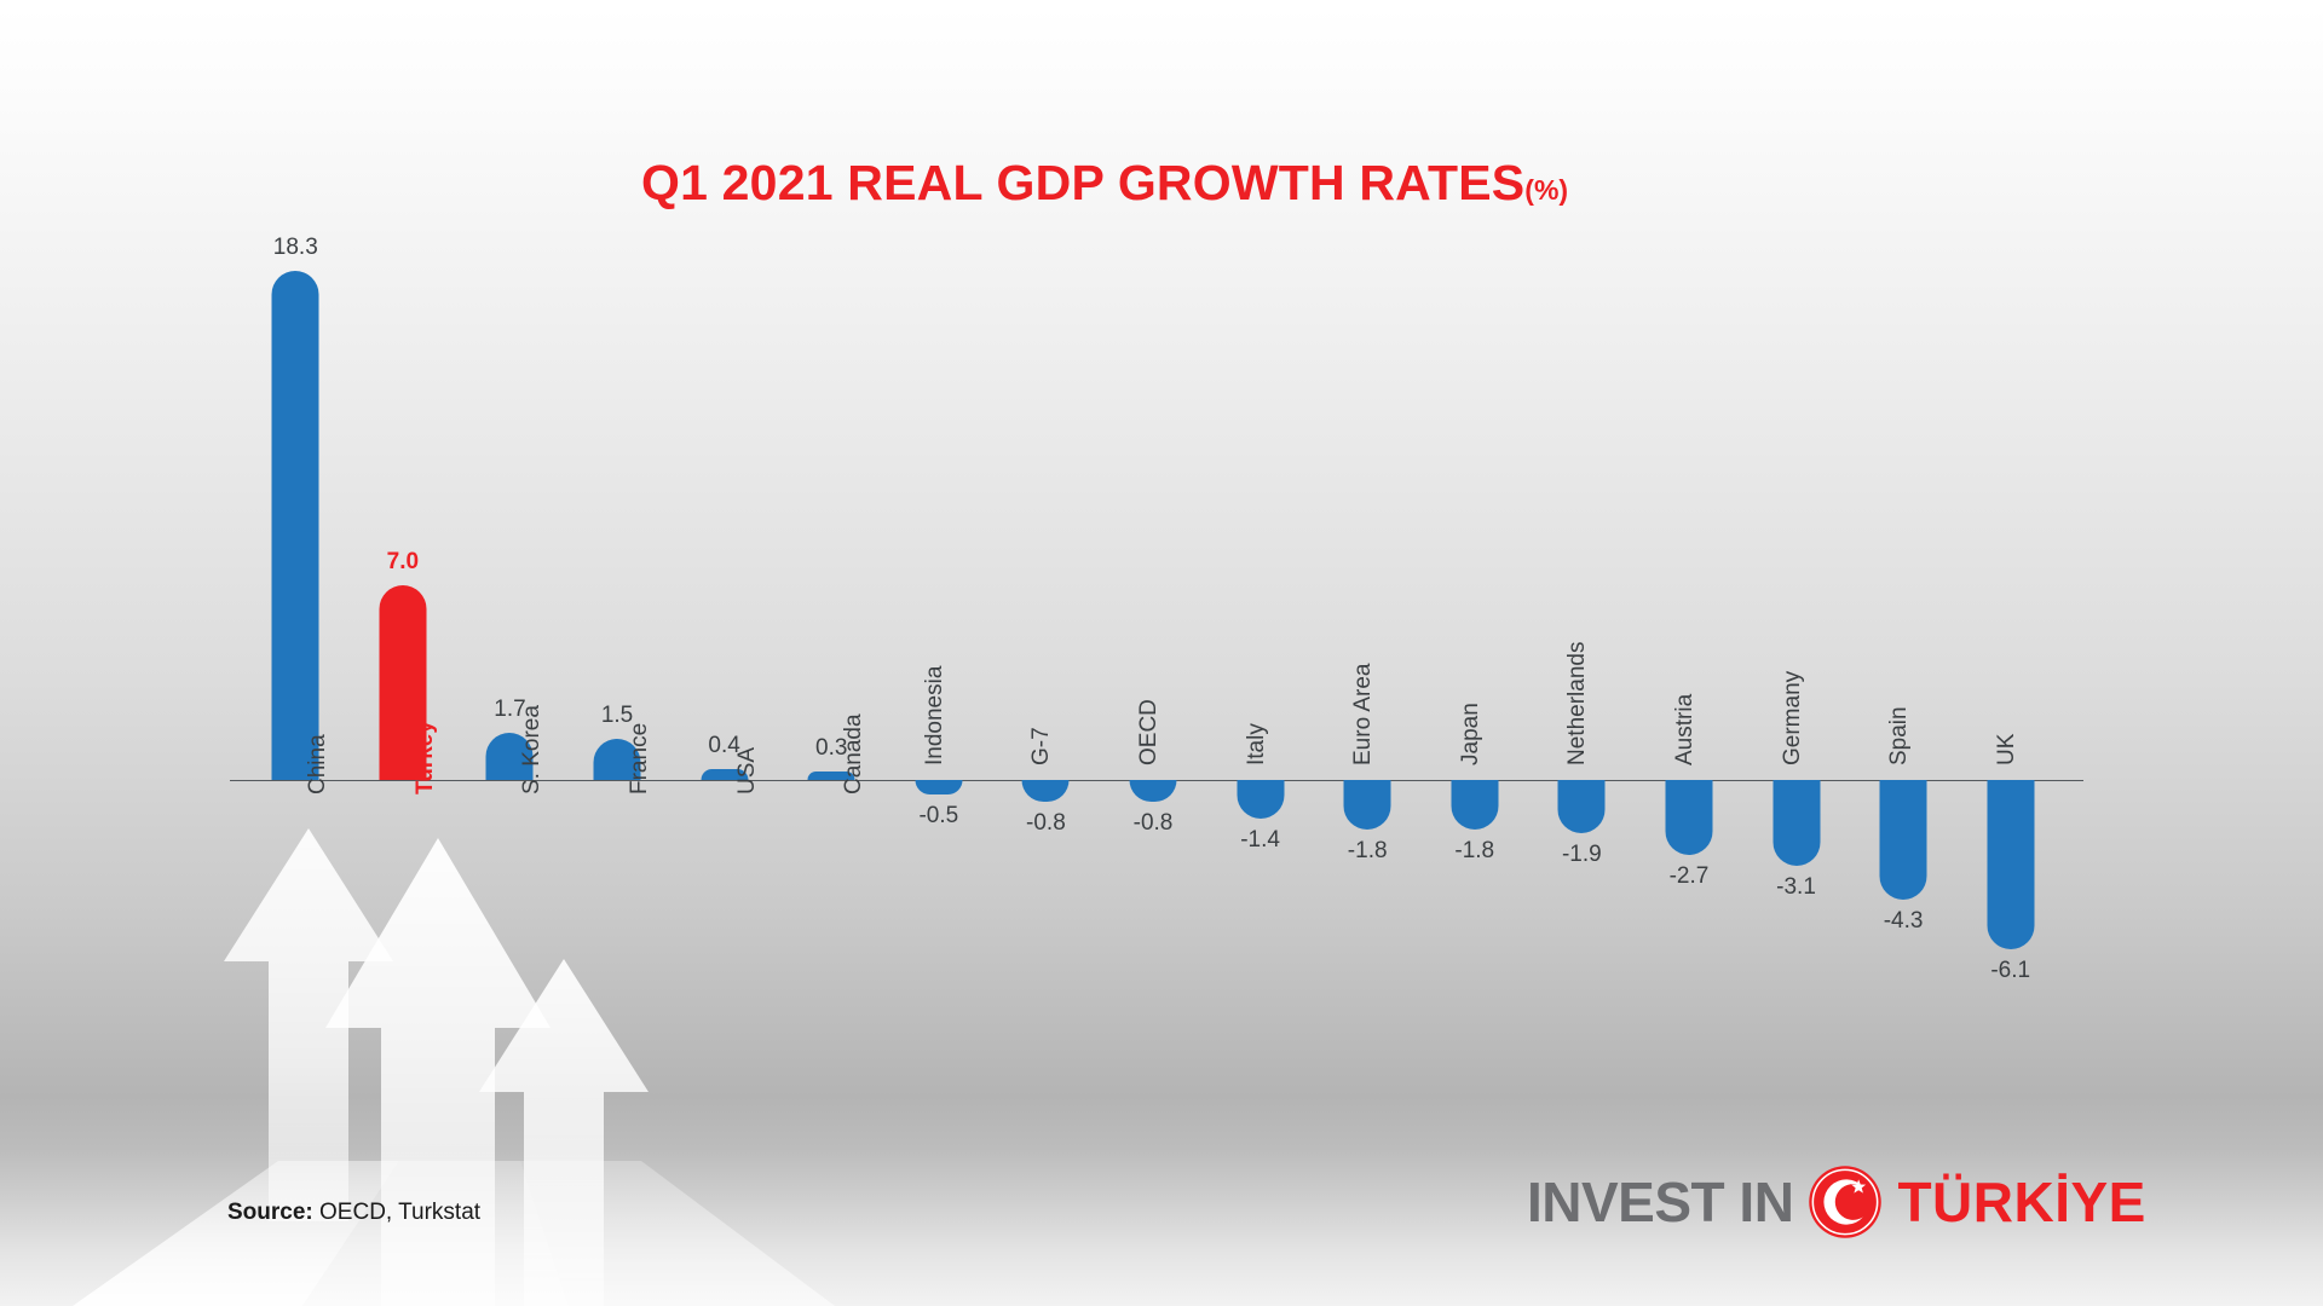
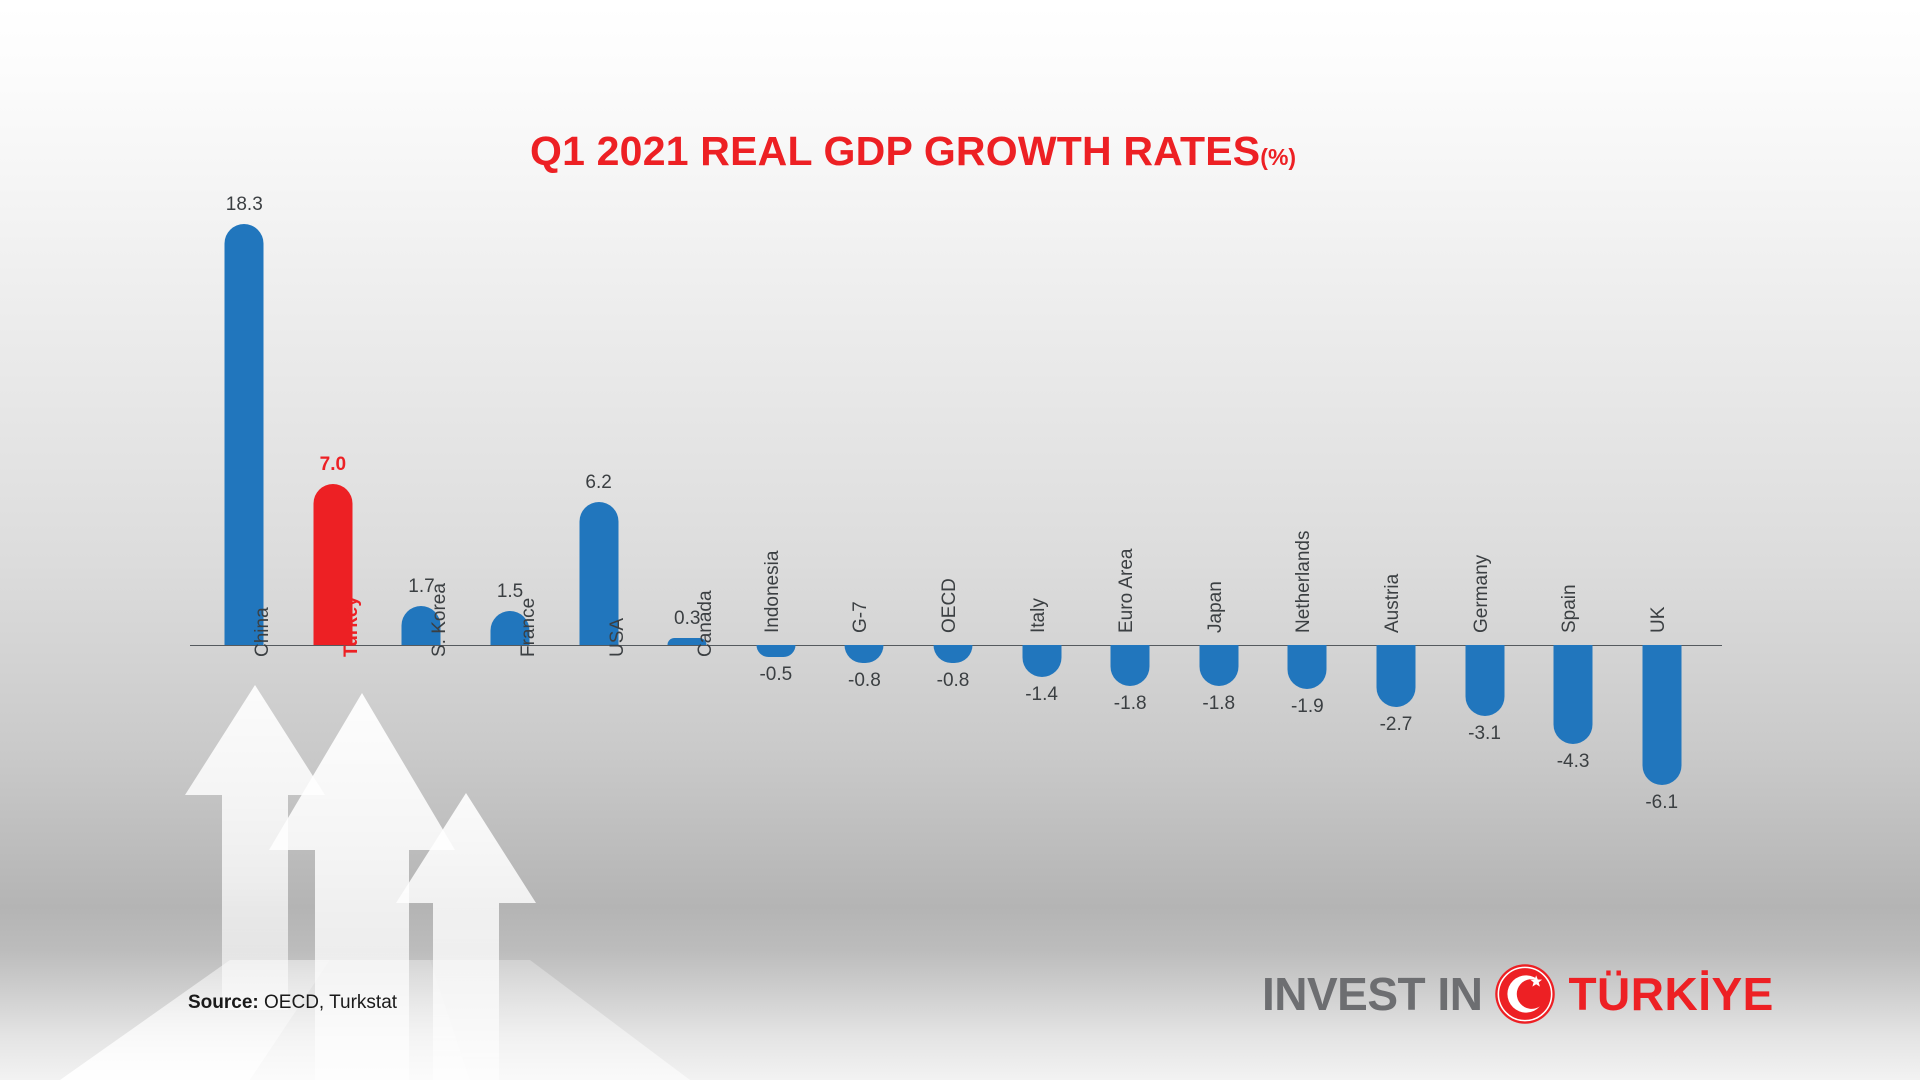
USA: 0.4 -> 6.2
